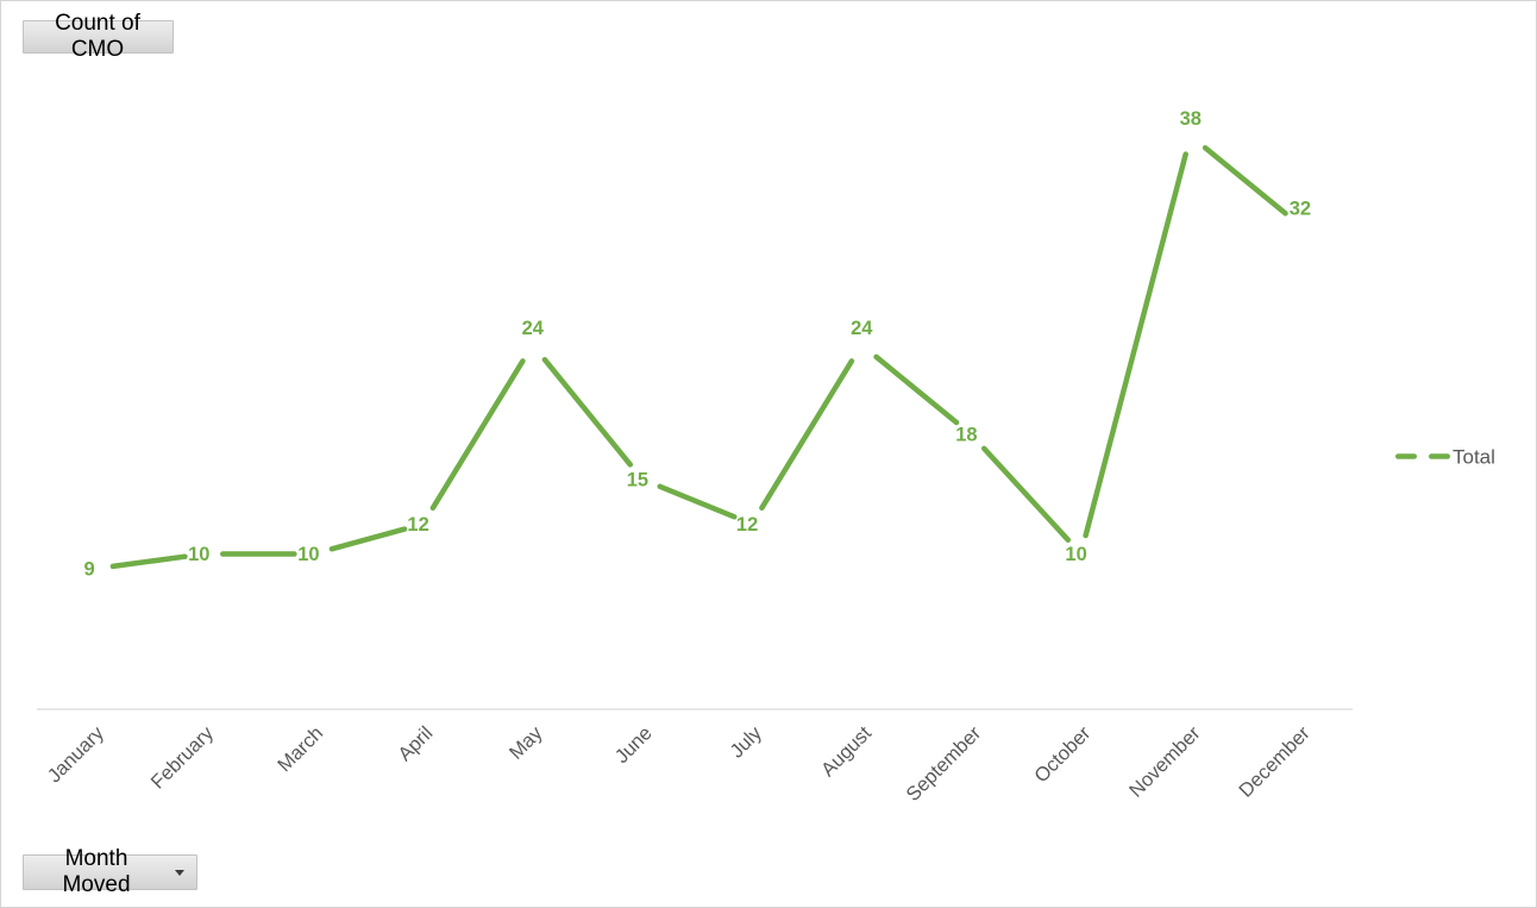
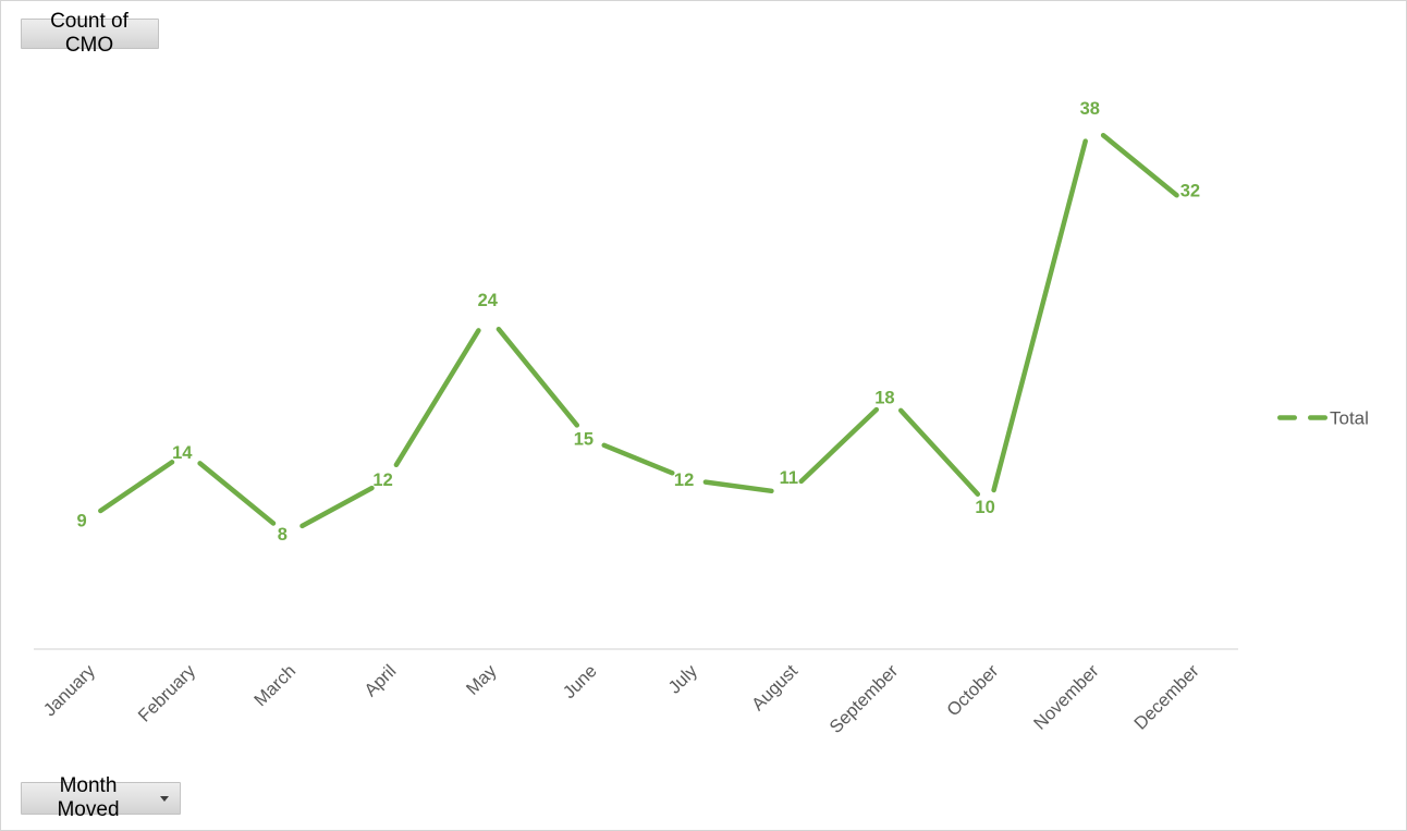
February: 10 -> 14
March: 10 -> 8
August: 24 -> 11
